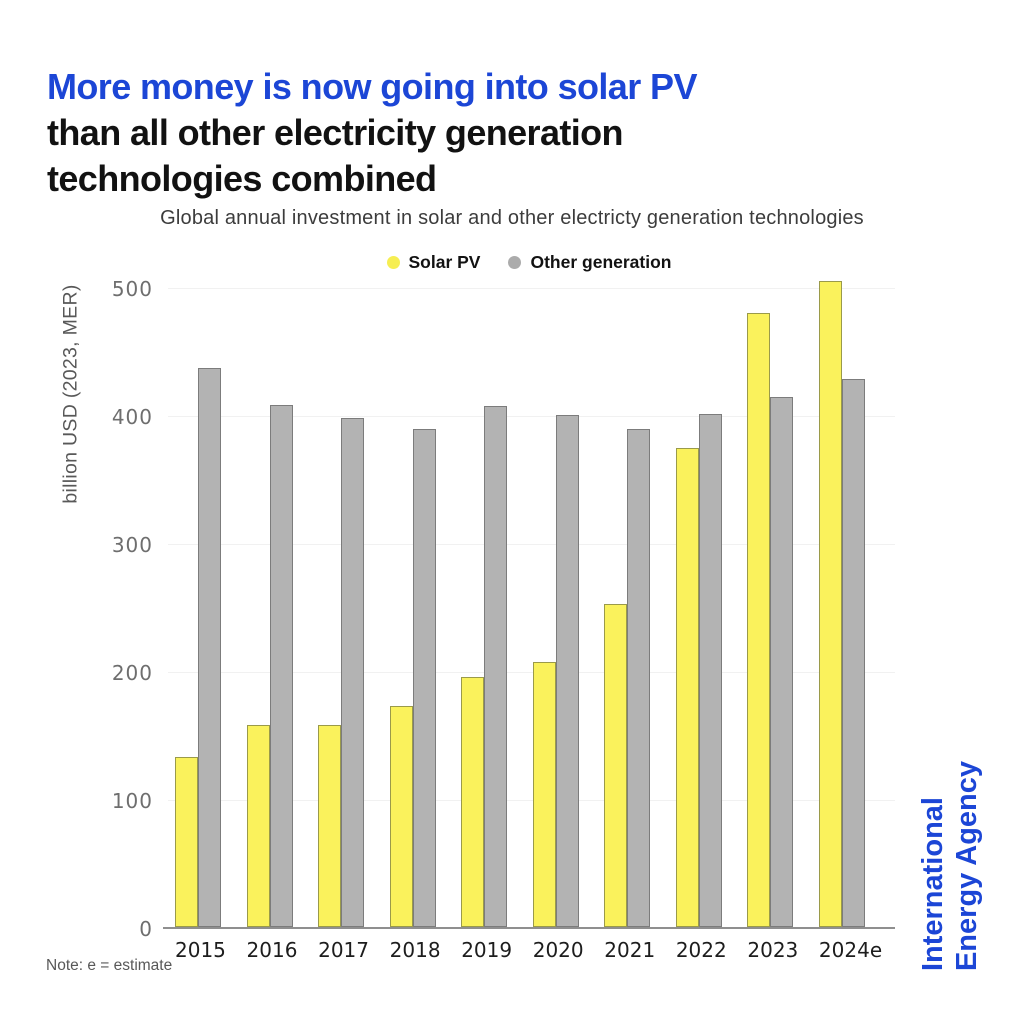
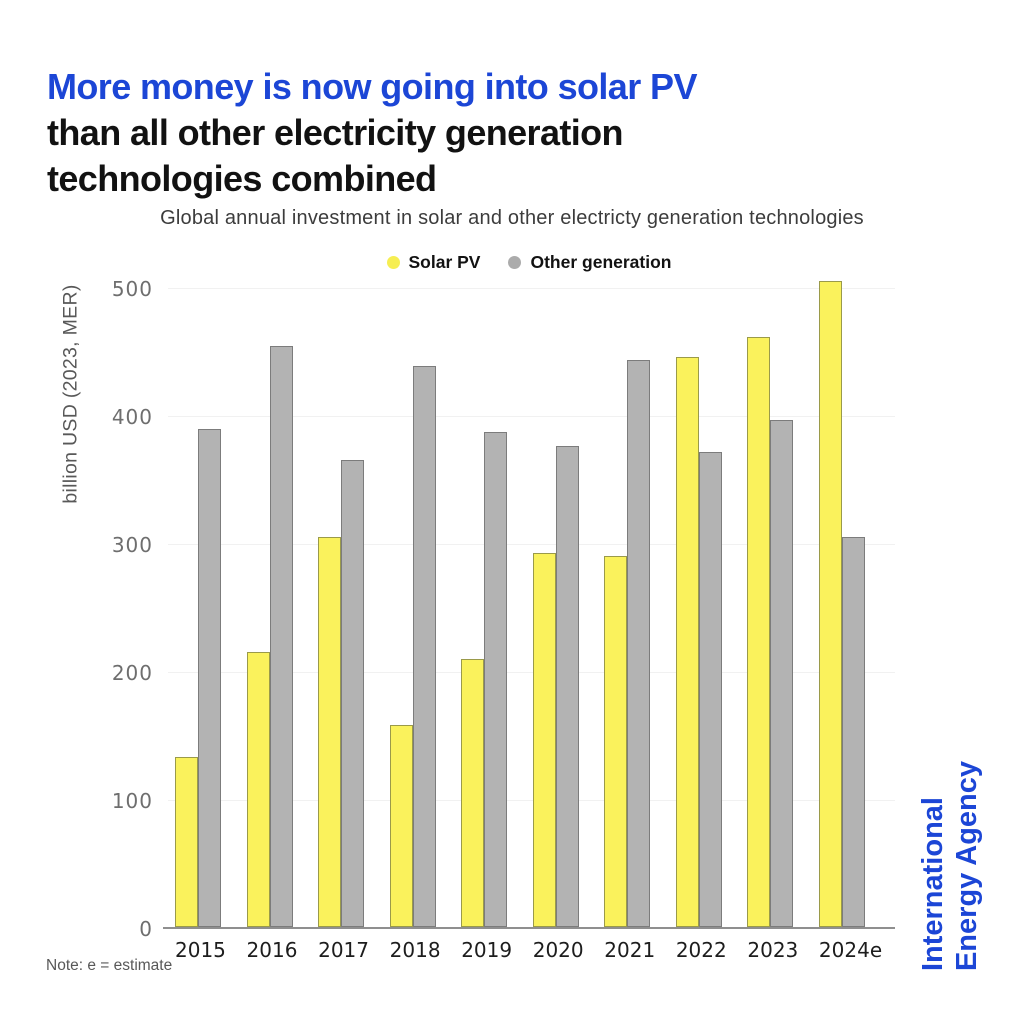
Other generation/2015: 437 -> 389
Solar PV/2016: 158 -> 215
Other generation/2016: 408 -> 454
Solar PV/2017: 158 -> 305
Other generation/2017: 398 -> 365
Solar PV/2018: 173 -> 158
Other generation/2018: 389 -> 438
Solar PV/2019: 195 -> 209
Other generation/2019: 407 -> 387
Solar PV/2020: 207 -> 292
Other generation/2020: 400 -> 376
Solar PV/2021: 252 -> 290
Other generation/2021: 389 -> 443
Solar PV/2022: 374 -> 445
Other generation/2022: 401 -> 371
Solar PV/2023: 480 -> 461
Other generation/2023: 414 -> 396
Other generation/2024e: 428 -> 305
